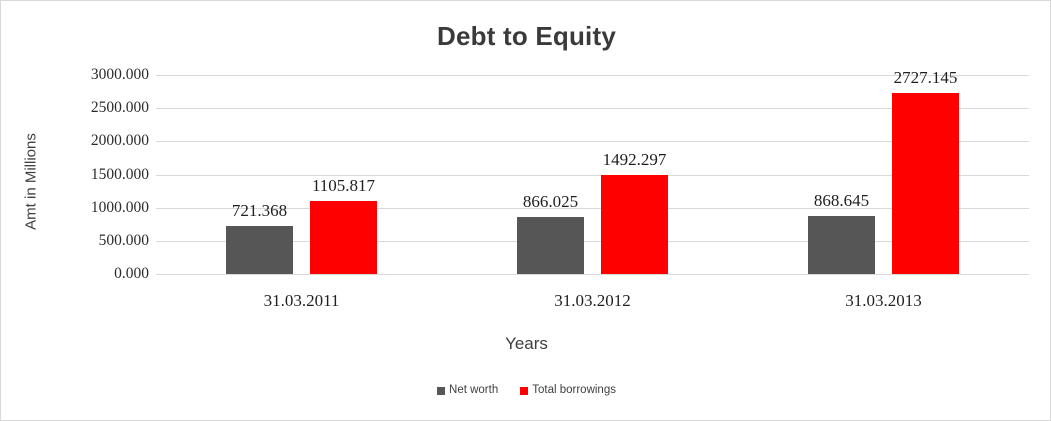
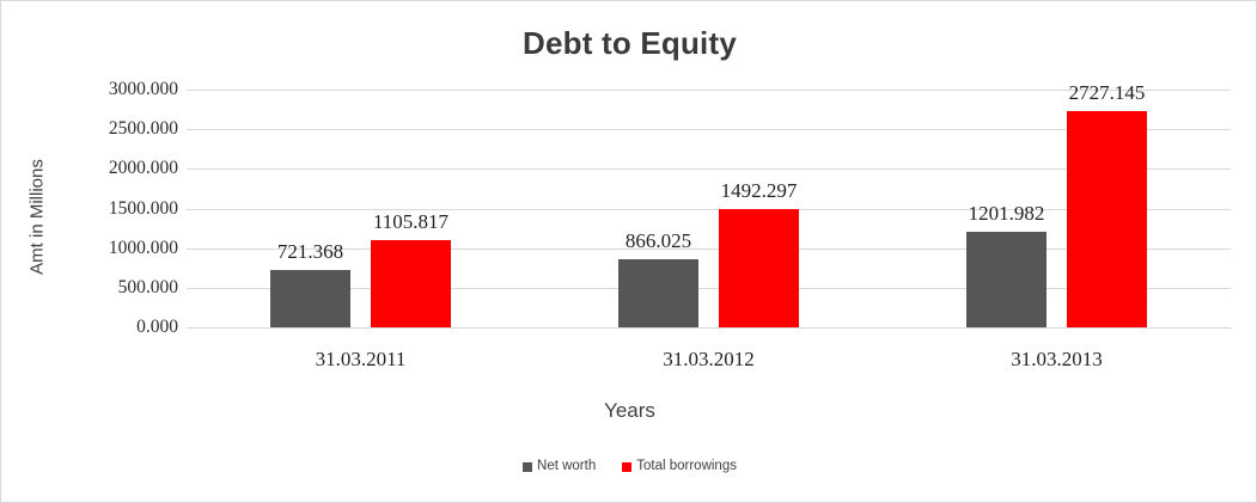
Net worth/31.03.2013: 868.645 -> 1201.982
